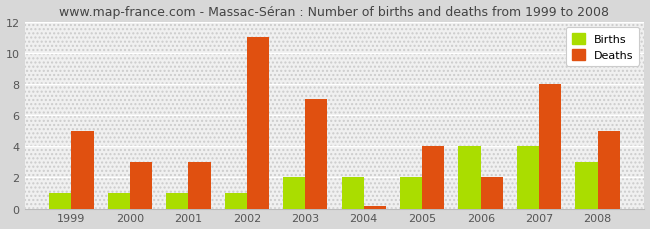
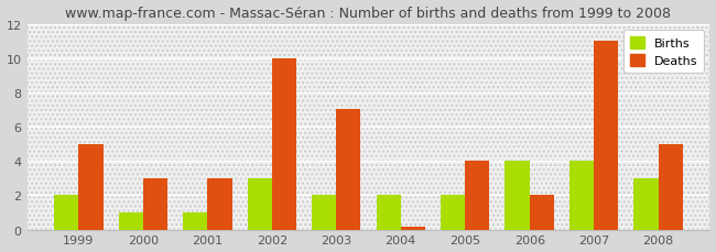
Births/1999: 1 -> 2
Births/2002: 1 -> 3
Deaths/2002: 11.0 -> 10.0
Deaths/2007: 8.0 -> 11.0
